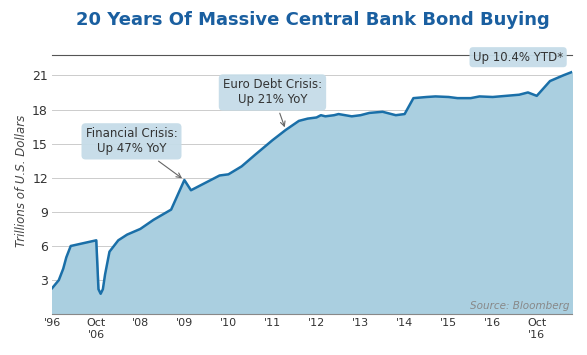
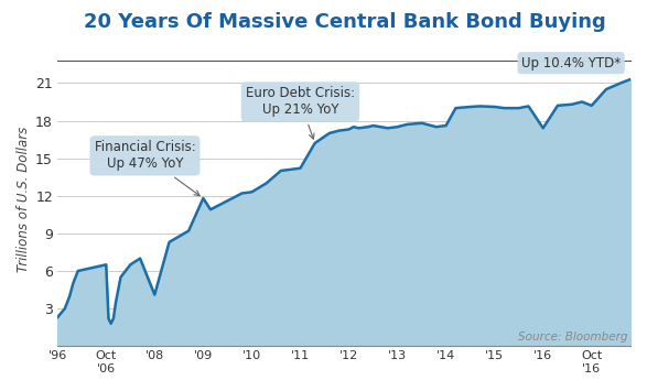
'08: 7.5 -> 4.1
'11: 15.3 -> 14.2
'16: 19.1 -> 17.4
